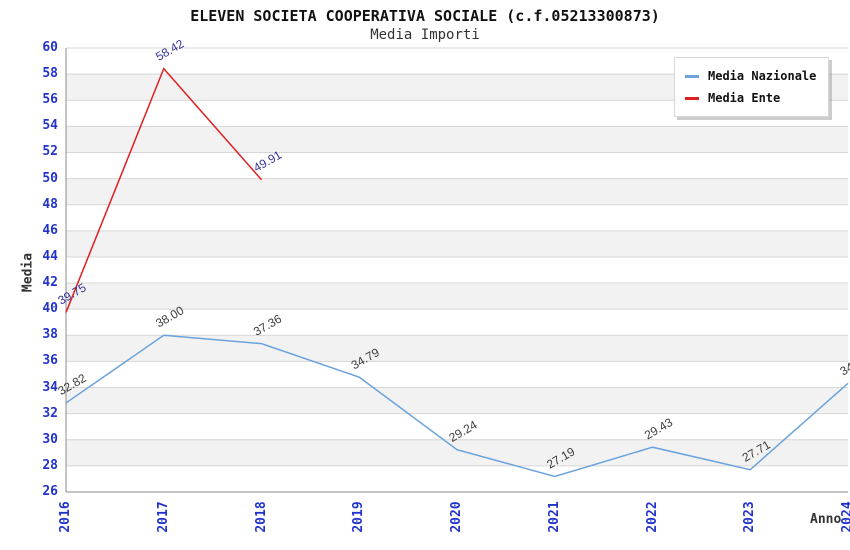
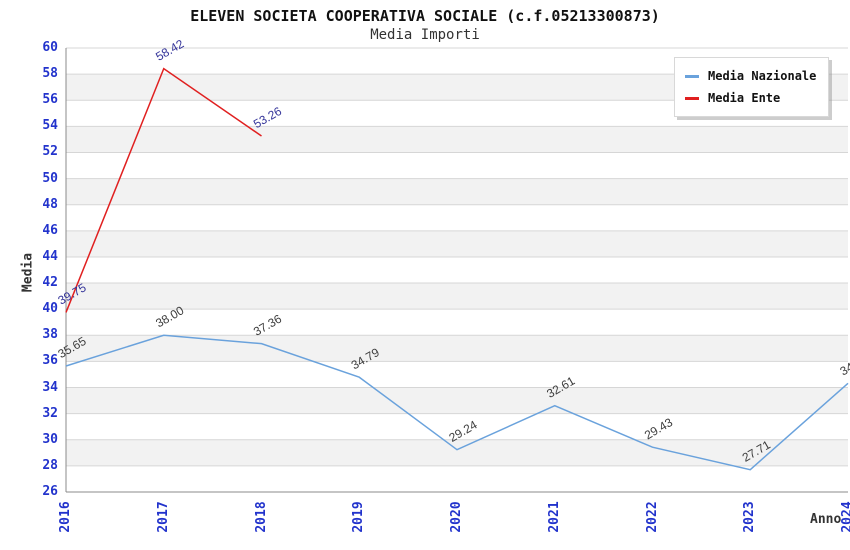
Media Nazionale/2016: 32.82 -> 35.65
Media Ente/2018: 49.91 -> 53.26
Media Nazionale/2021: 27.19 -> 32.61
